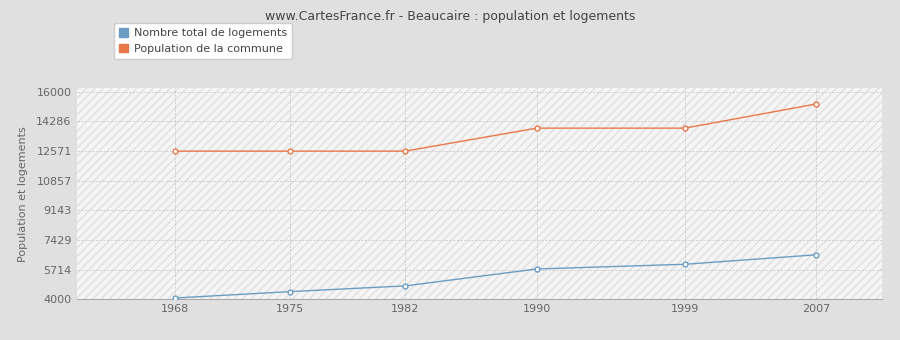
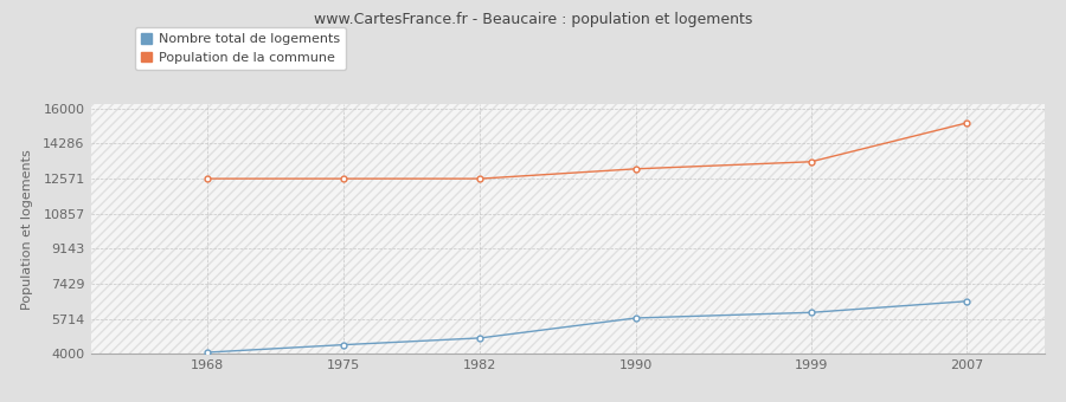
Population de la commune/1990: 13900 -> 13000
Population de la commune/1999: 13900 -> 13400
